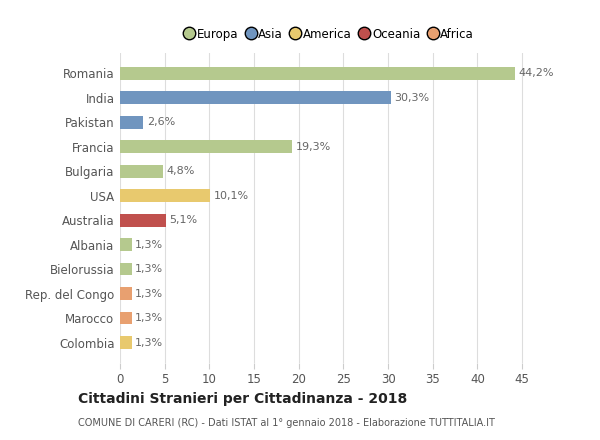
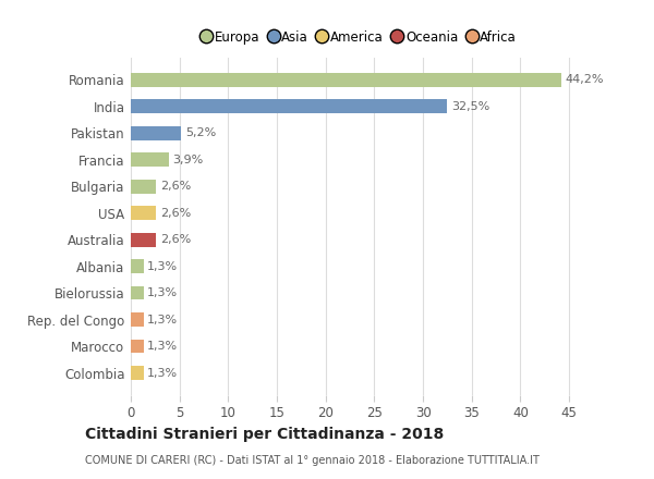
India: 30,3% -> 32,5%
Pakistan: 2,6% -> 5,2%
Francia: 19,3% -> 3,9%
Bulgaria: 4,8% -> 2,6%
USA: 10,1% -> 2,6%
Australia: 5,1% -> 2,6%
